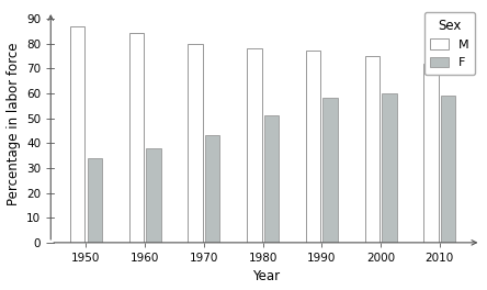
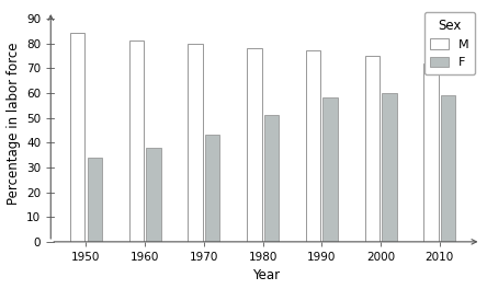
M/1950: 87 -> 84
M/1960: 84 -> 81
